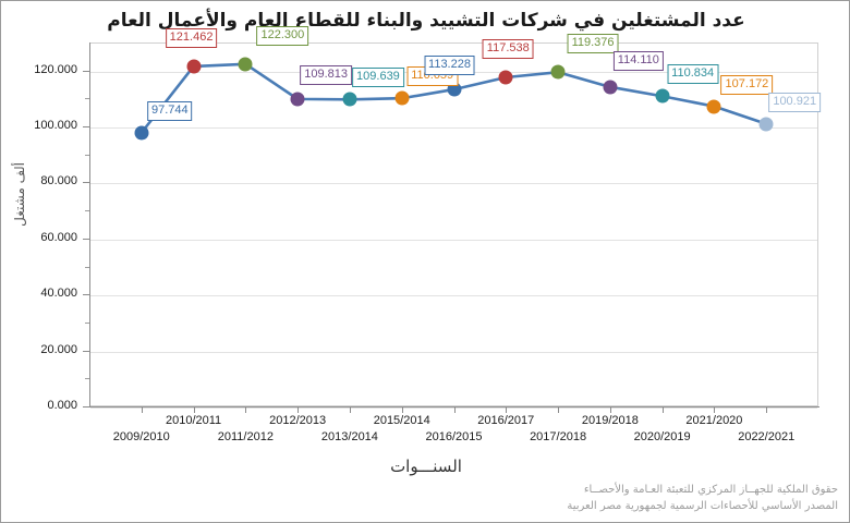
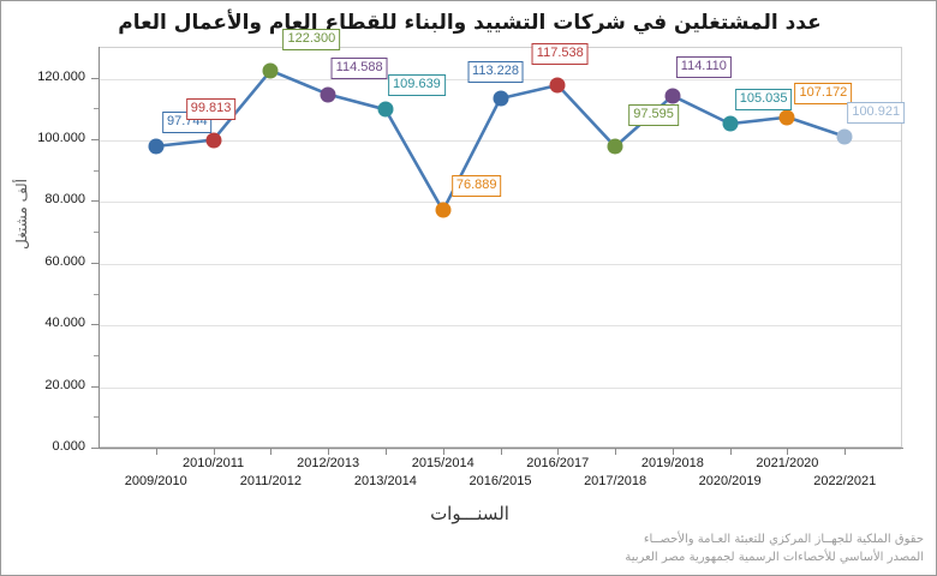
2010/2011: 121.462 -> 99.813
2012/2013: 109.813 -> 114.588
2015/2014: 110.059 -> 76.889
2017/2018: 119.376 -> 97.595
2020/2019: 110.834 -> 105.035
